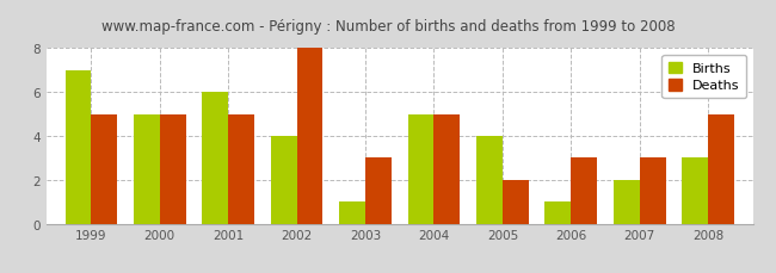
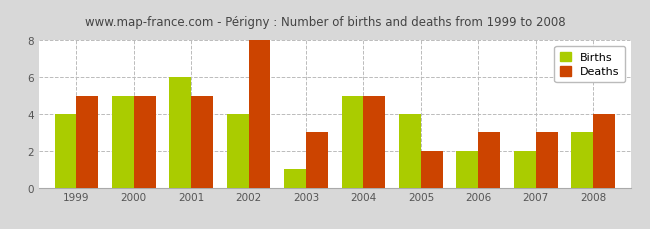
Births/1999: 7 -> 4
Births/2006: 1 -> 2
Deaths/2008: 5 -> 4
